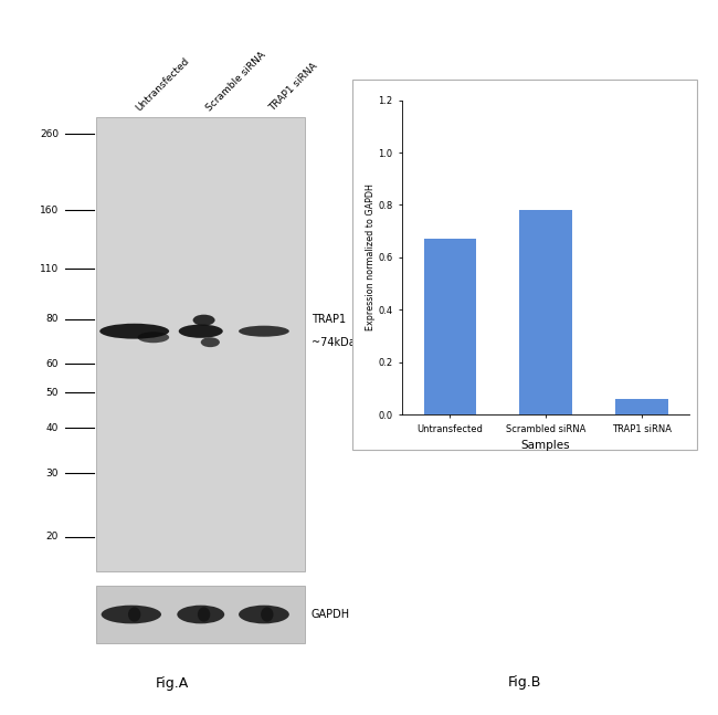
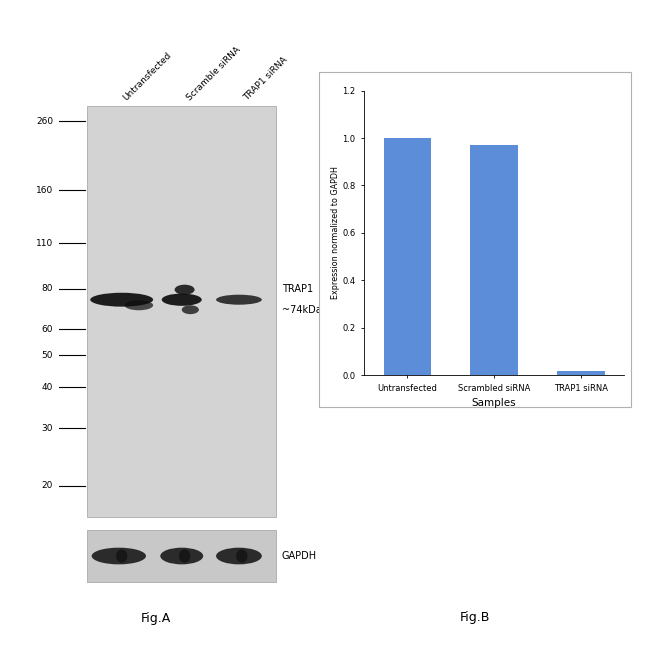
Untransfected: 0.67 -> 1.00
Scrambled siRNA: 0.78 -> 0.97
TRAP1 siRNA: 0.06 -> 0.02
